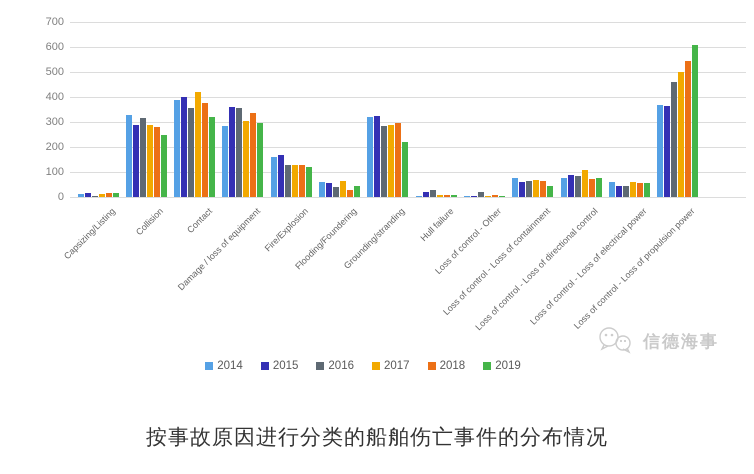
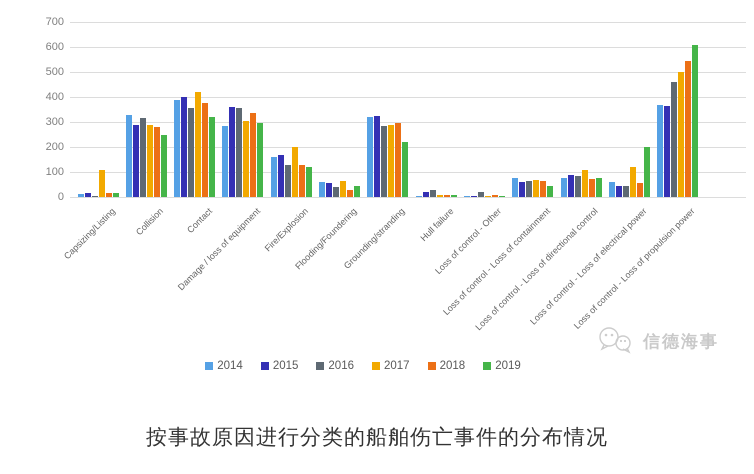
2017/Capsizing/Listing: 10 -> 110
2017/Fire/Explosion: 130 -> 200
2017/Loss of control - Loss of electrical power: 60 -> 120
2019/Loss of control - Loss of electrical power: 60 -> 200
